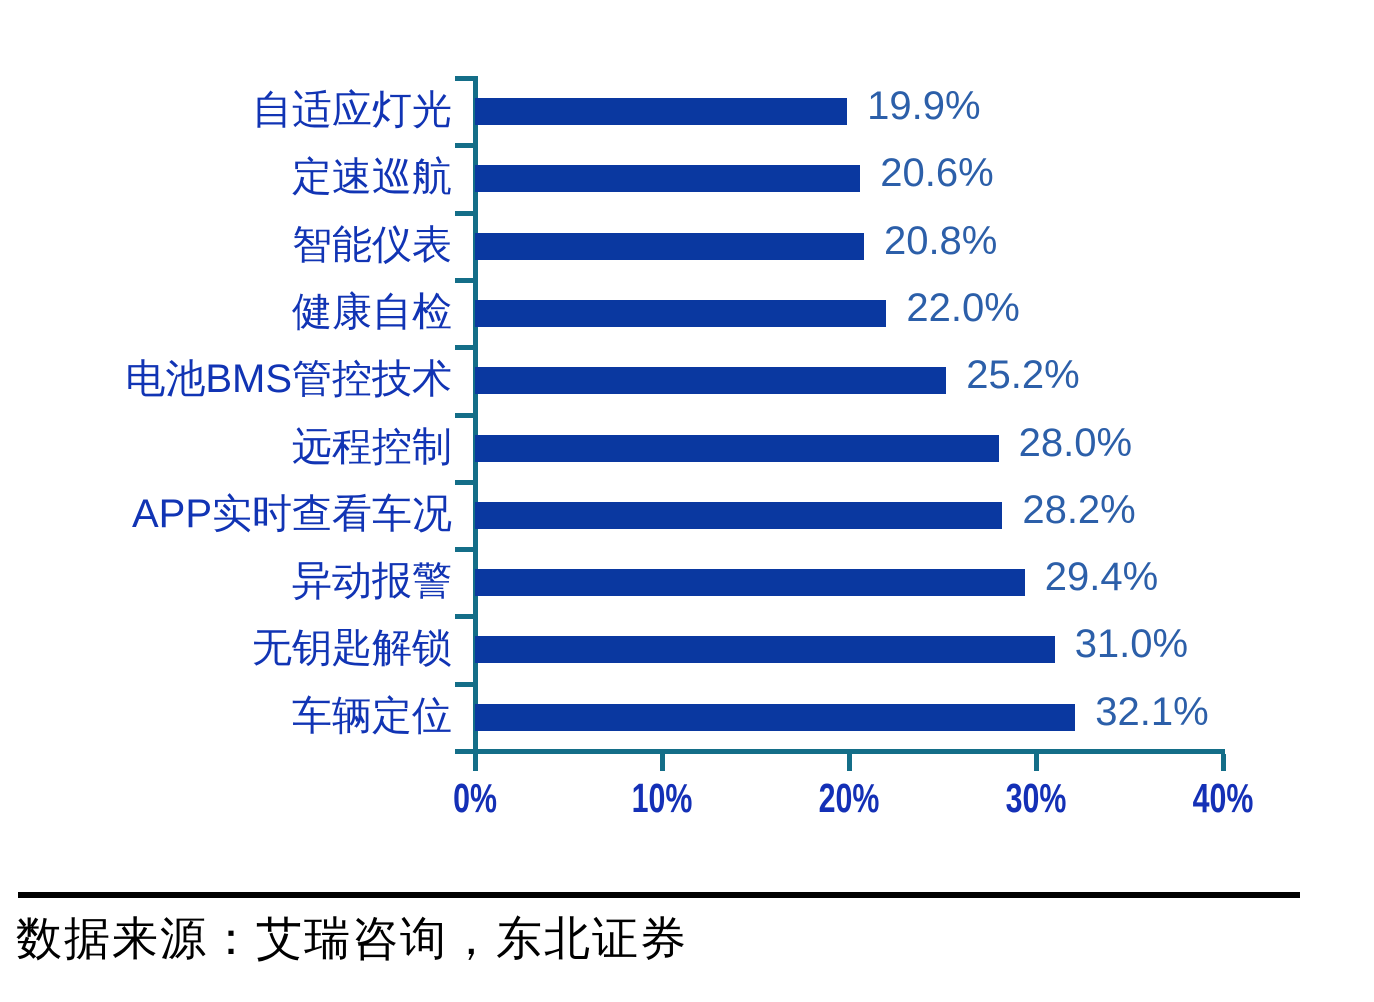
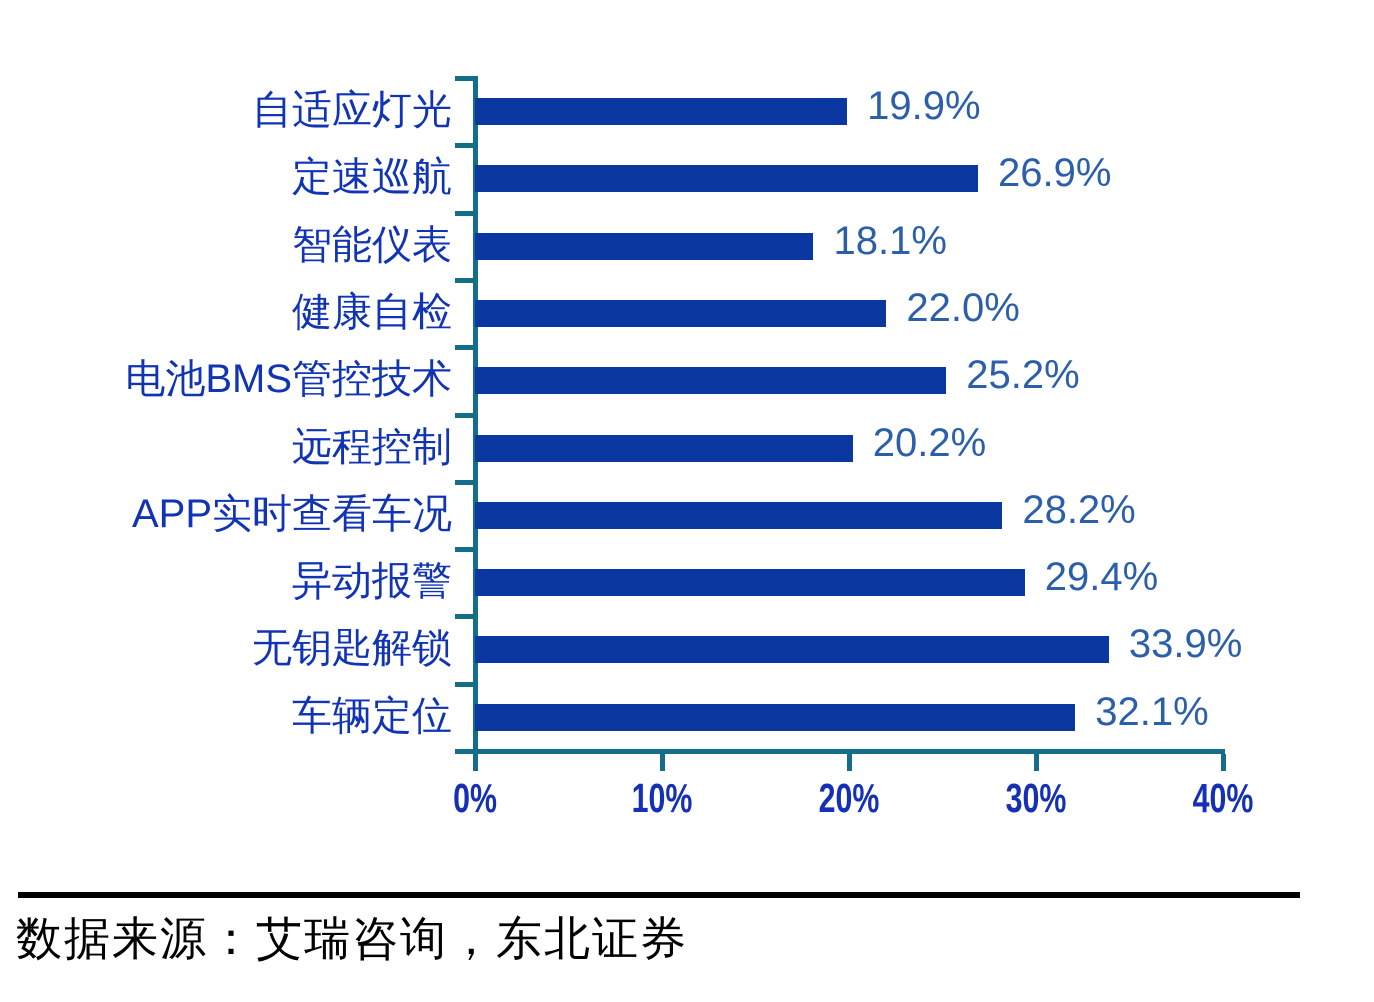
定速巡航: 20.6% -> 26.9%
智能仪表: 20.8% -> 18.1%
远程控制: 28.0% -> 20.2%
无钥匙解锁: 31.0% -> 33.9%
